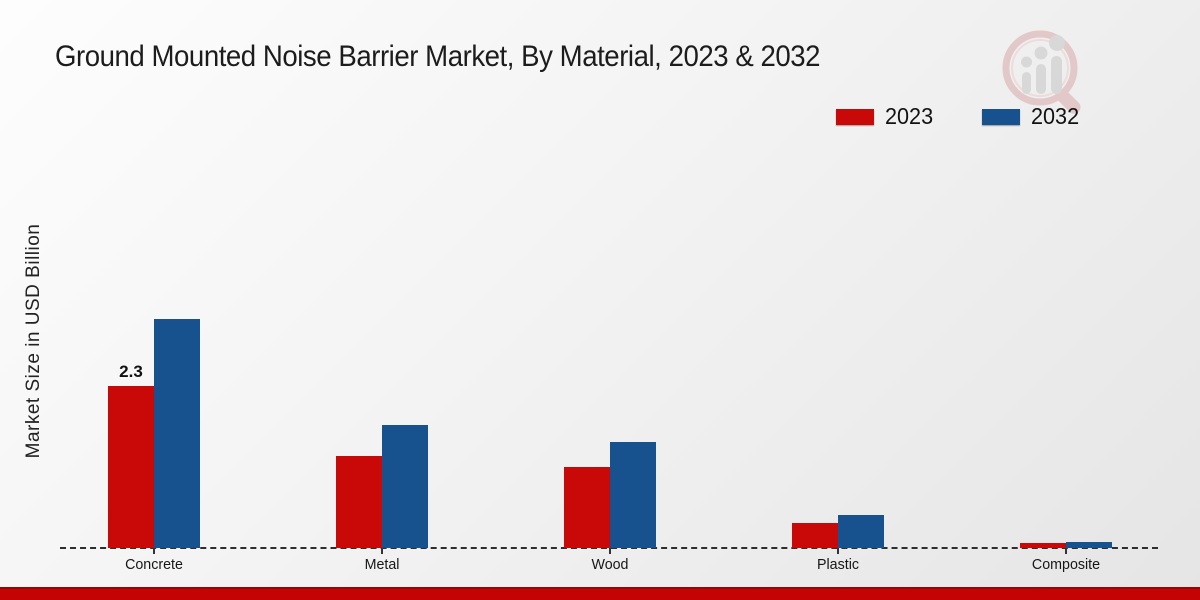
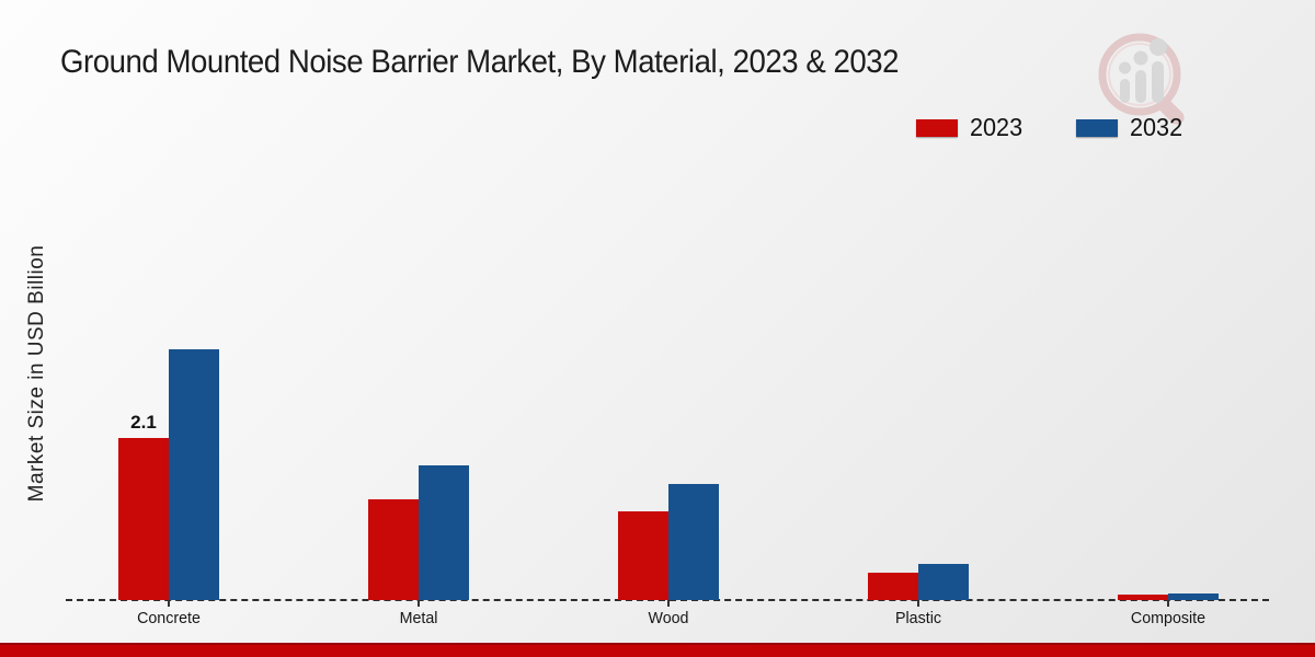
2023/Concrete: 2.3 -> 2.1
